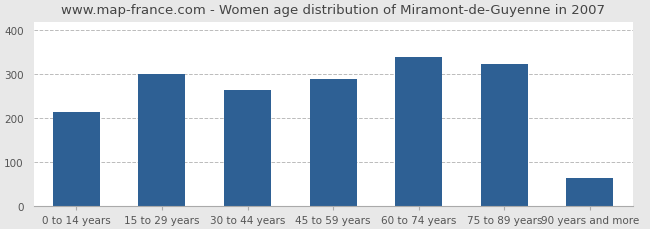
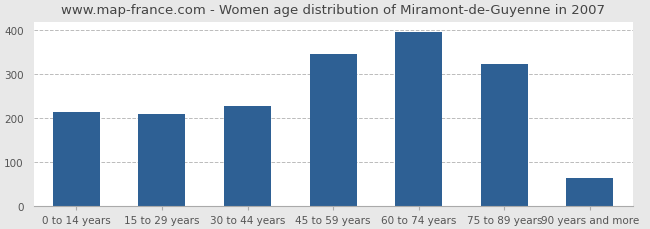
15 to 29 years: 300 -> 210
30 to 44 years: 265 -> 228
45 to 59 years: 290 -> 346
60 to 74 years: 340 -> 396
